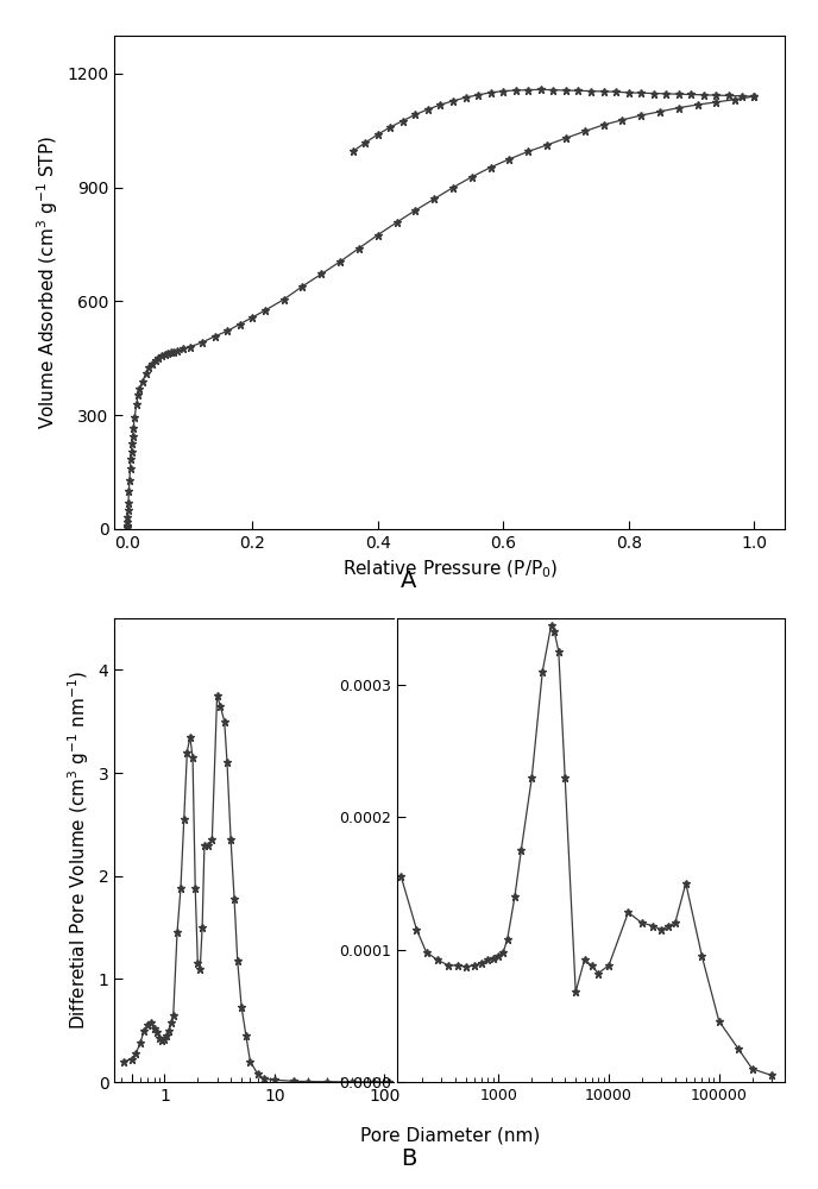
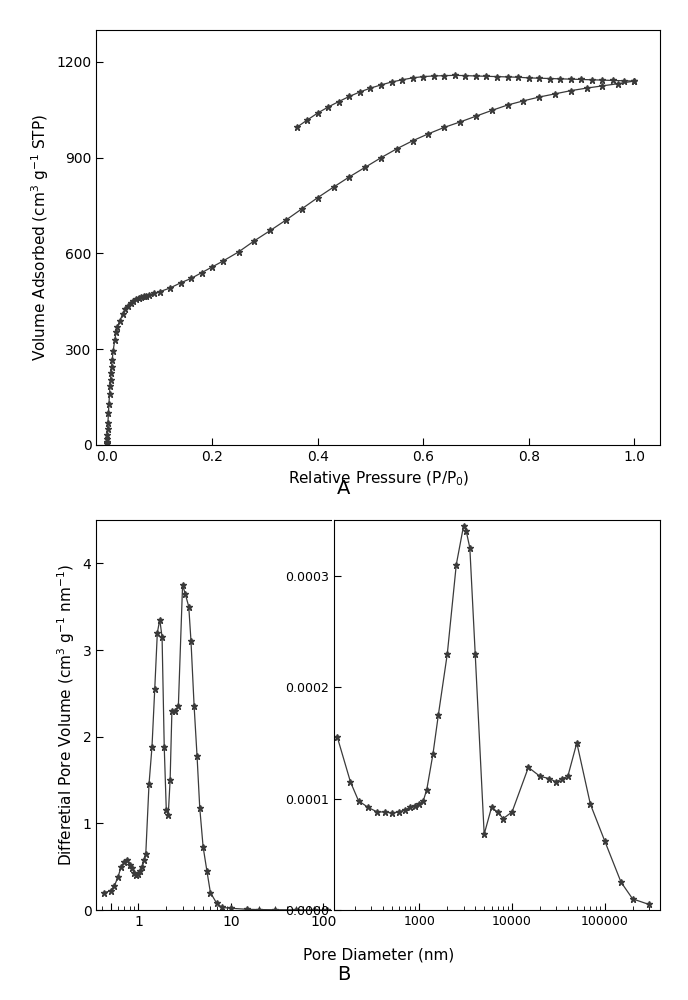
100000: 0.000046 -> 0.000062
